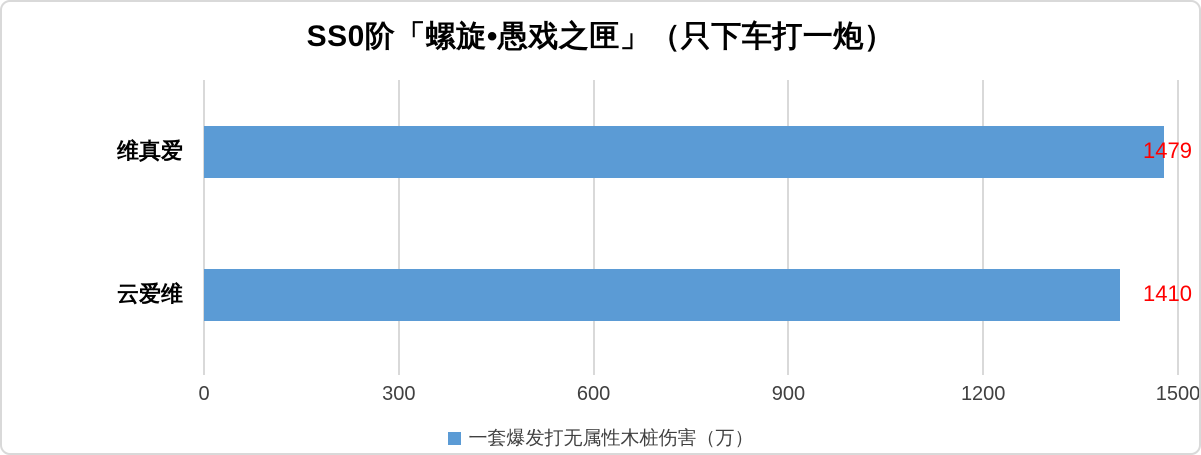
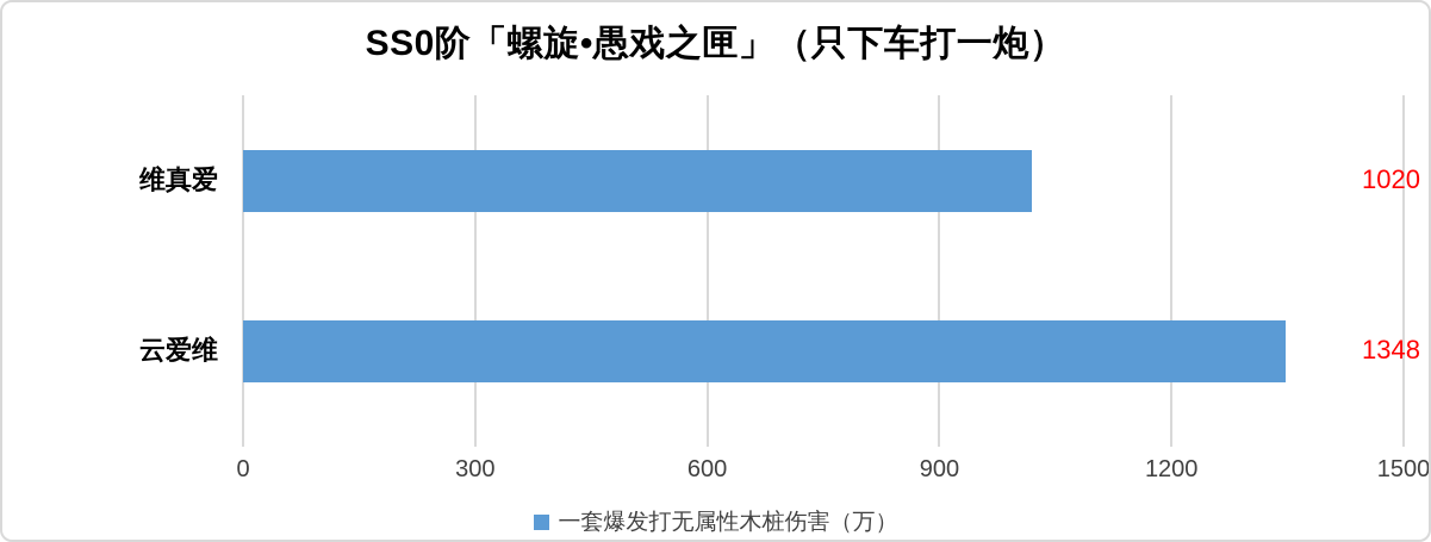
维真爱: 1479 -> 1020
云爱维: 1410 -> 1348
